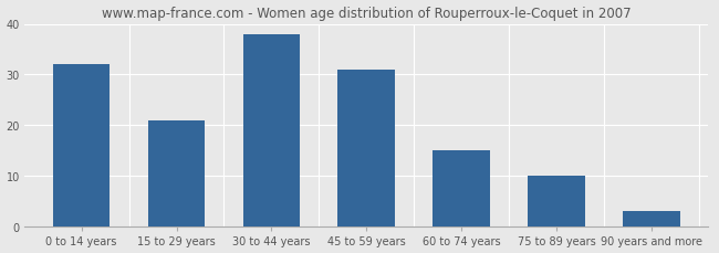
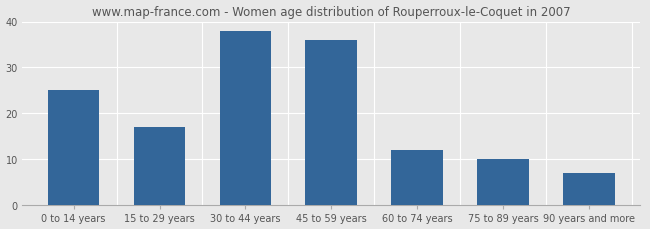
0 to 14 years: 32 -> 25
15 to 29 years: 21 -> 17
45 to 59 years: 31 -> 36
60 to 74 years: 15 -> 12
90 years and more: 3 -> 7
